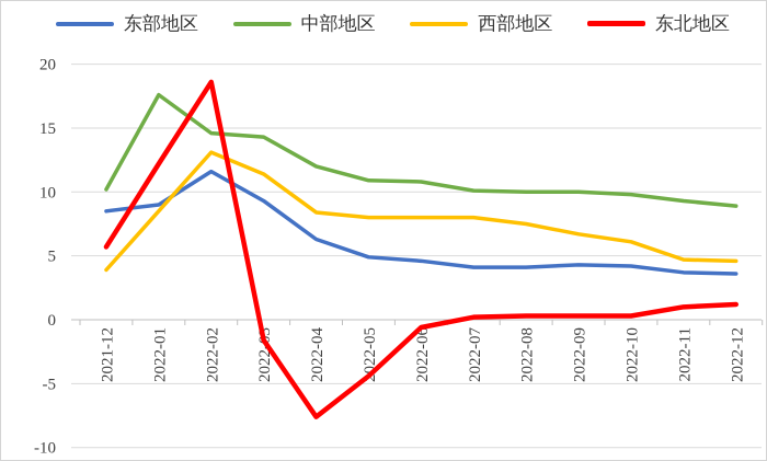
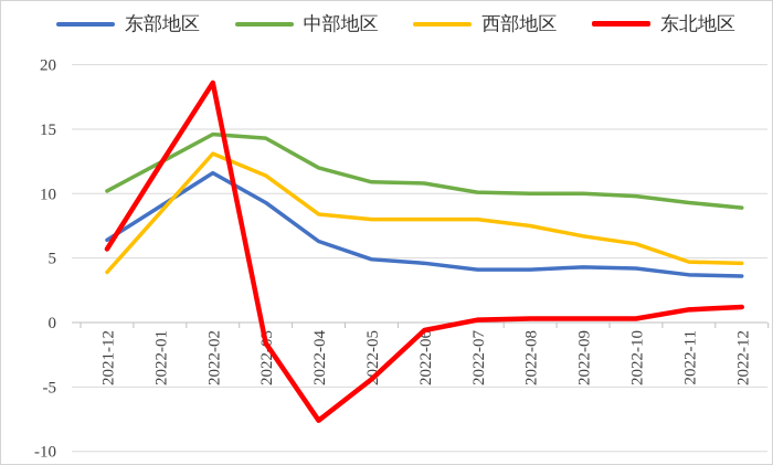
东部地区/2021-12: 8.5 -> 6.4
中部地区/2022-01: 17.6 -> 12.4
